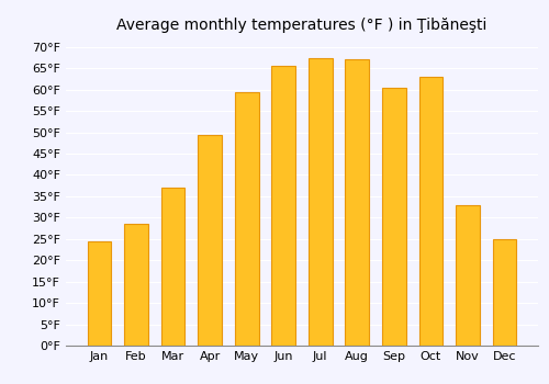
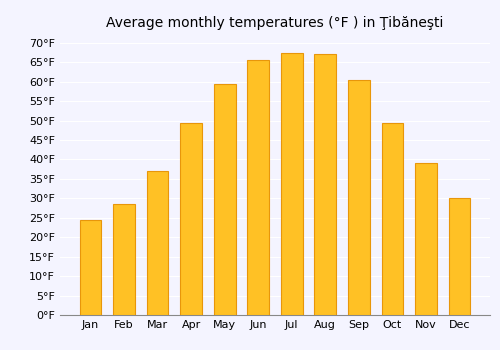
Oct: 63.0°F -> 49.5°F
Nov: 33.0°F -> 39.0°F
Dec: 25.0°F -> 30.0°F
